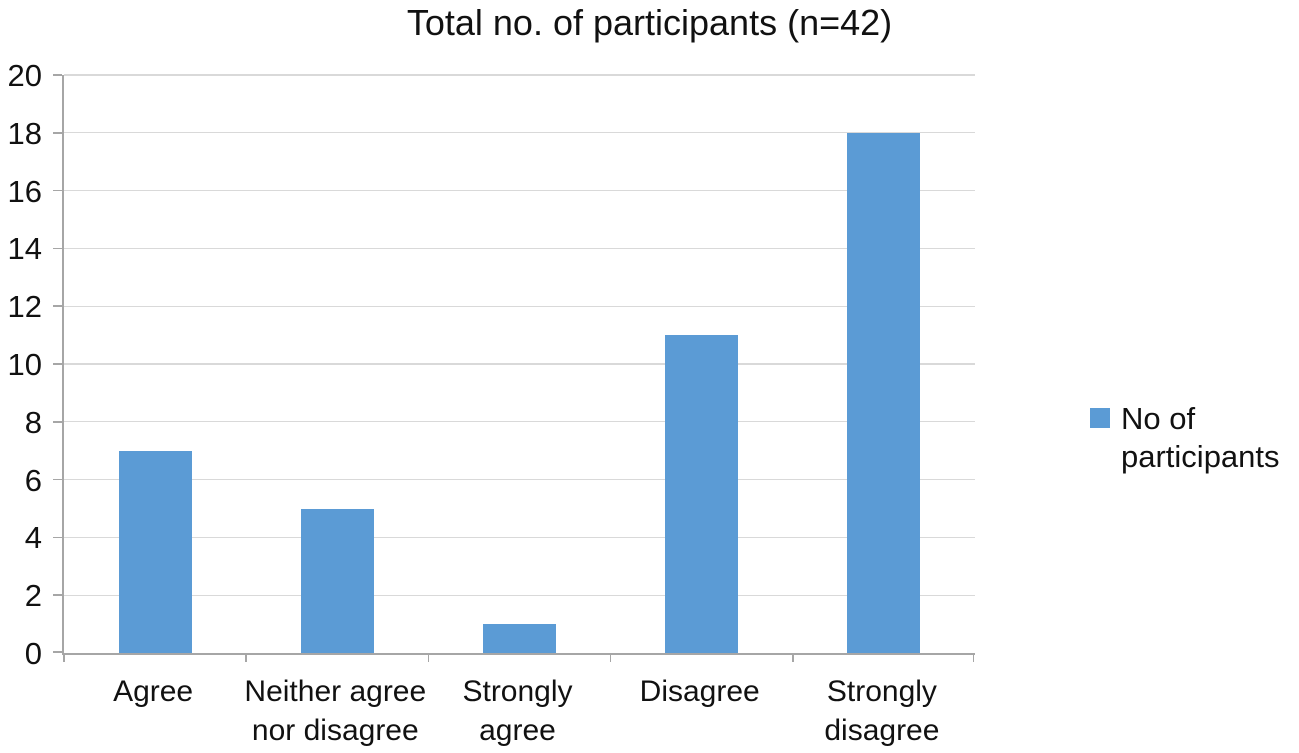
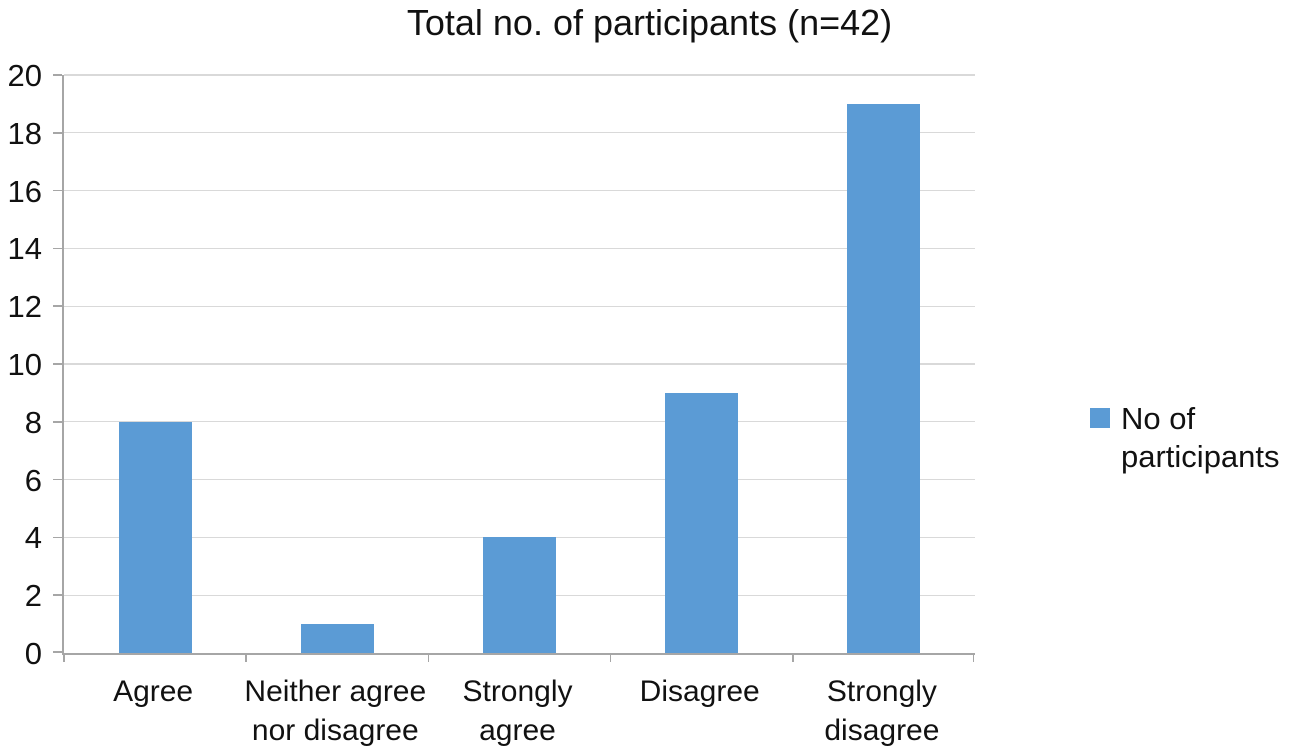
Agree: 7 -> 8
Neither agree nor disagree: 5 -> 1
Strongly agree: 1 -> 4
Disagree: 11 -> 9
Strongly disagree: 18 -> 19
